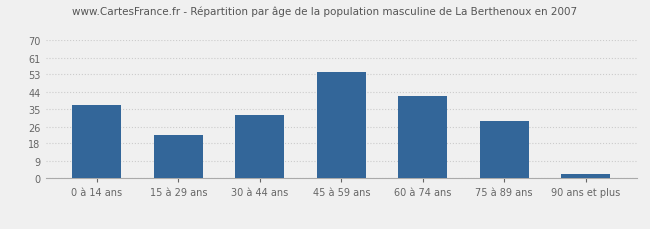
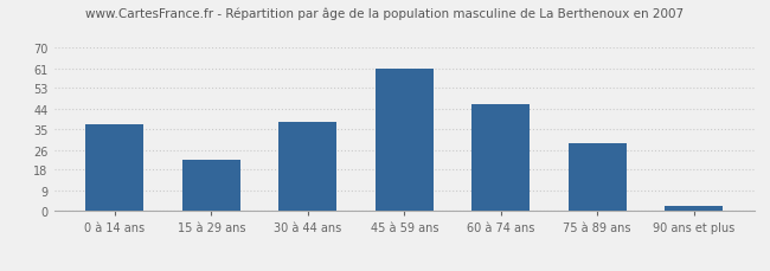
30 à 44 ans: 32 -> 38
45 à 59 ans: 54 -> 61
60 à 74 ans: 42 -> 46
